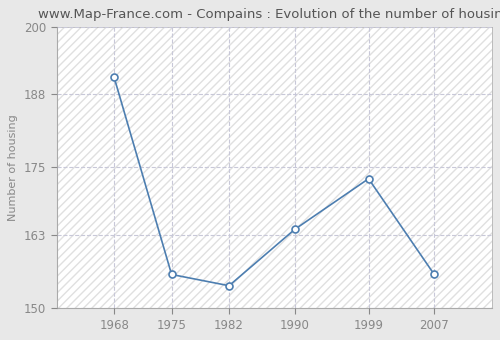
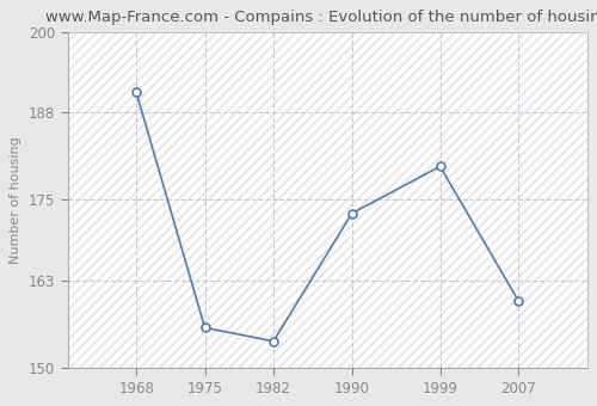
1990: 164 -> 173
1999: 173 -> 180
2007: 156 -> 160
